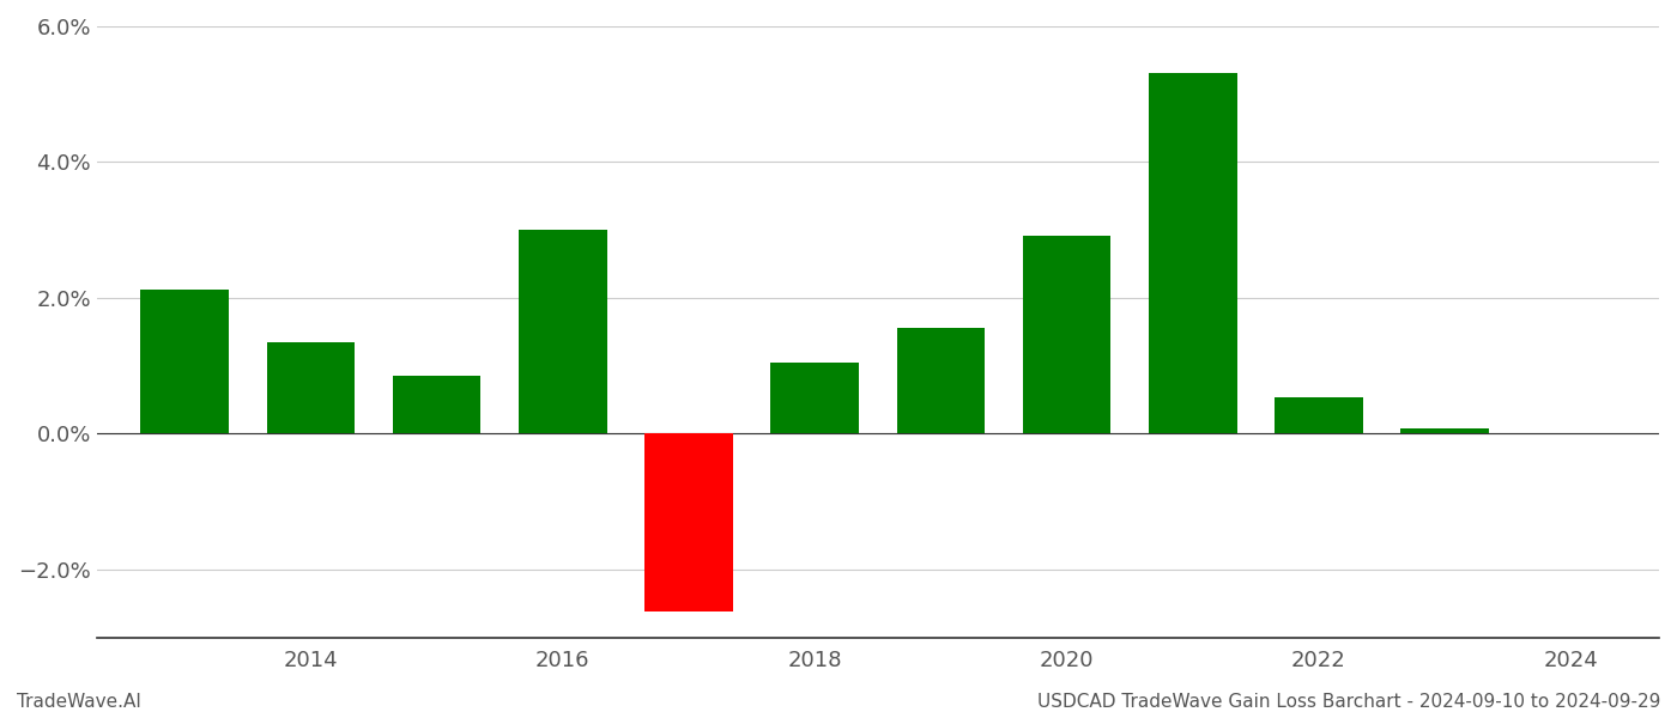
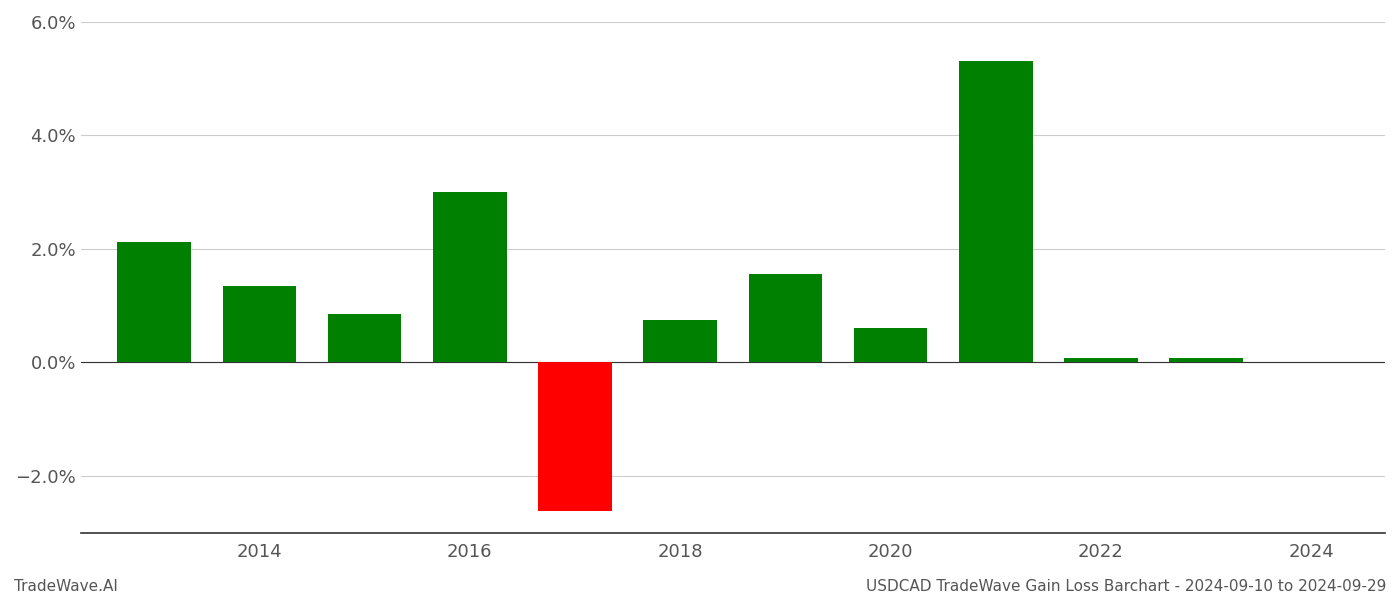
2018: 1.04% -> 0.75%
2020: 2.92% -> 0.60%
2022: 0.54% -> 0.07%
